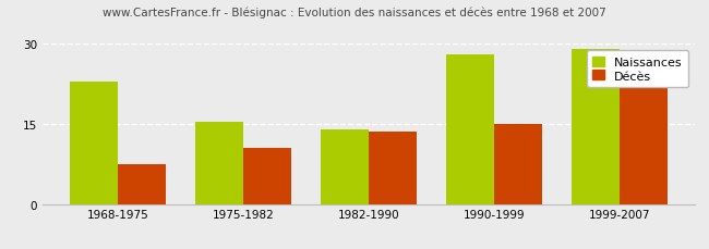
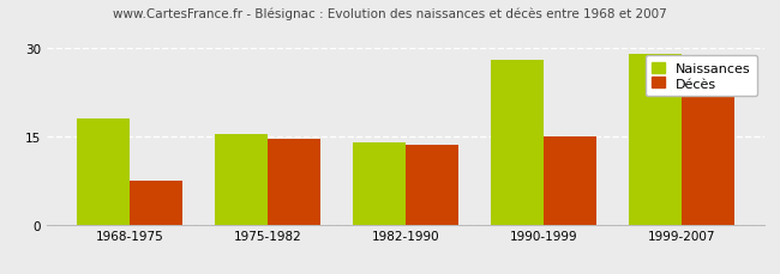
Naissances/1968-1975: 23.0 -> 18.0
Décès/1975-1982: 10.5 -> 14.5
